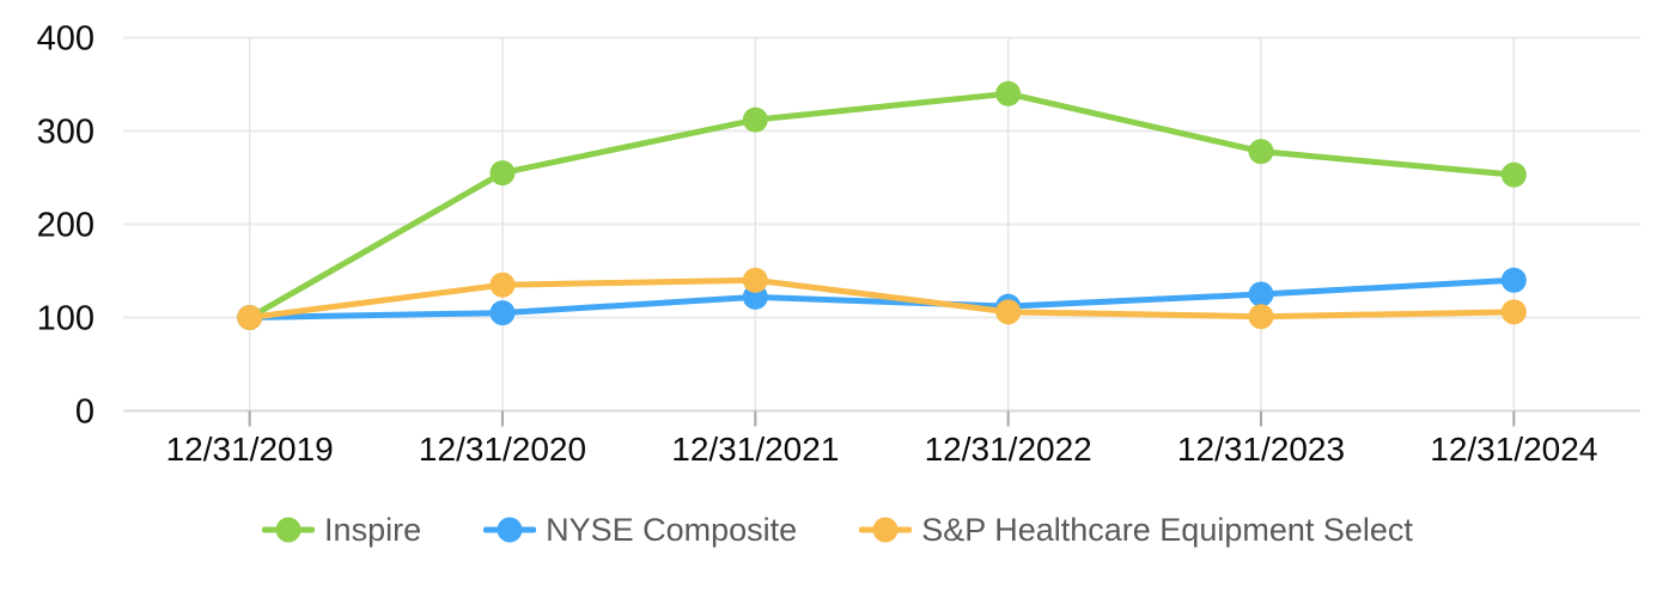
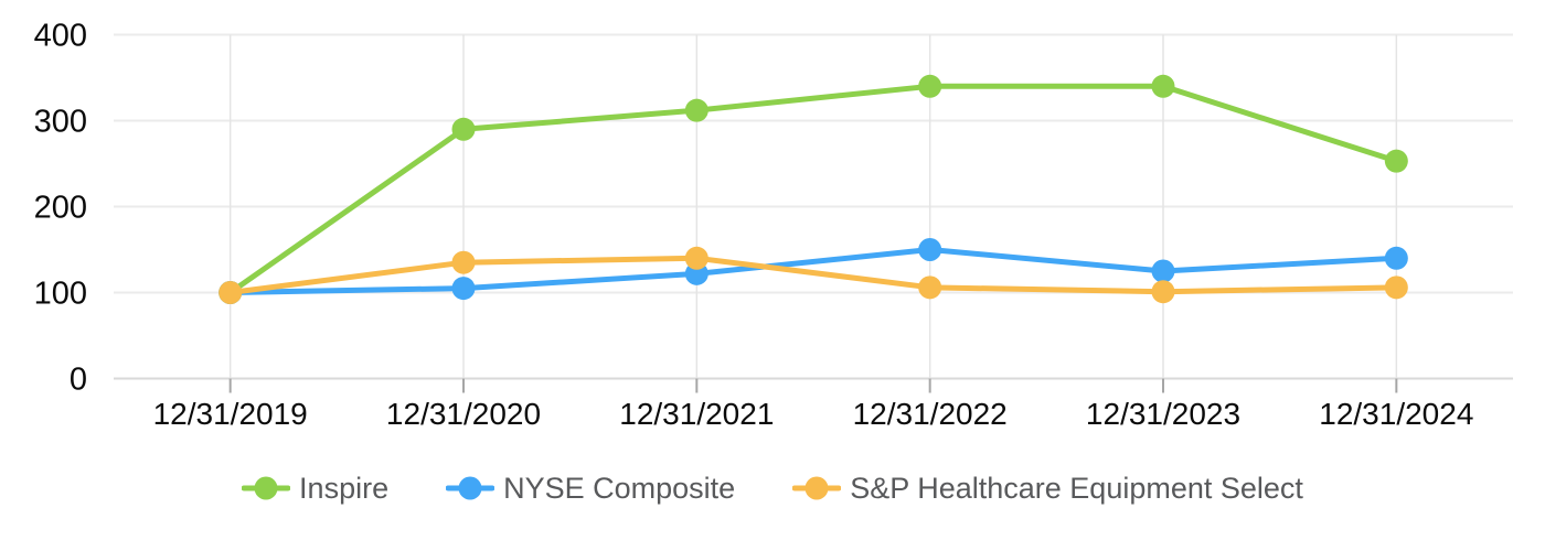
Inspire/12/31/2020: 260 -> 290
NYSE Composite/12/31/2022: 110 -> 150
Inspire/12/31/2023: 280 -> 340
